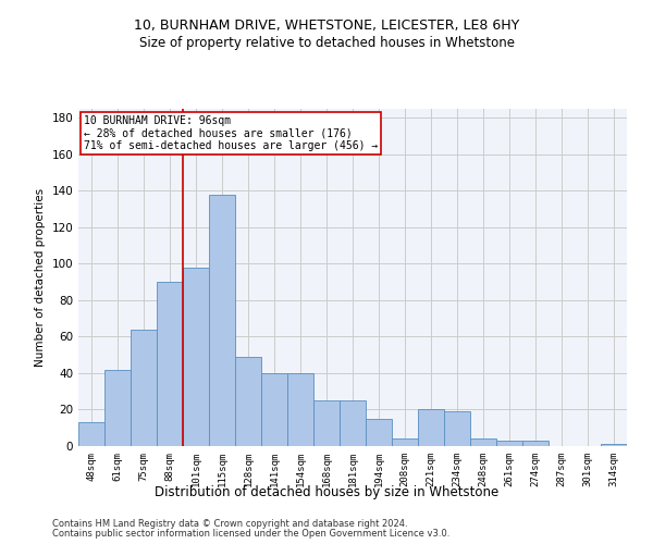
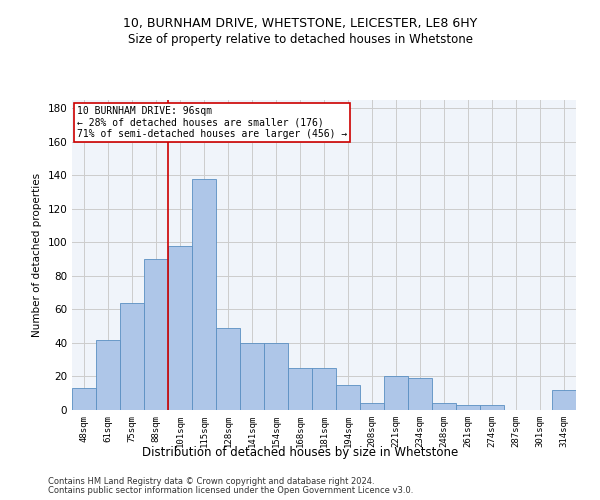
314sqm: 1 -> 12
